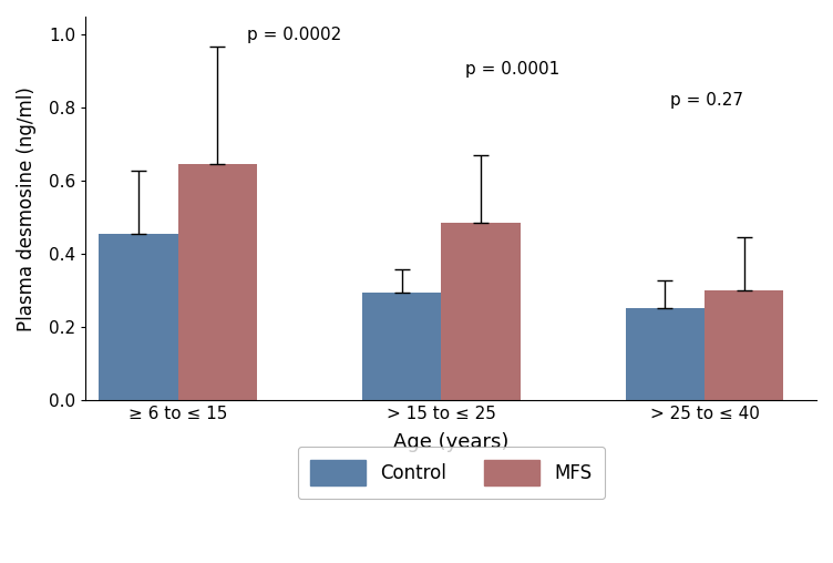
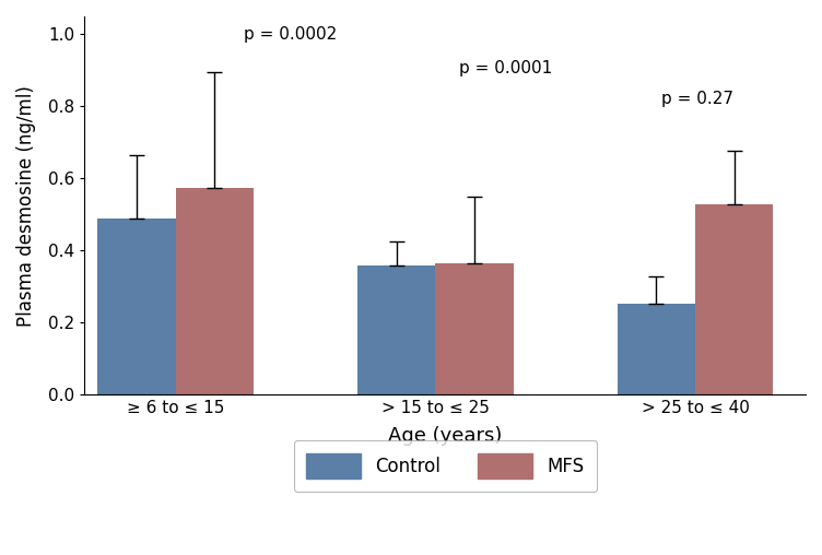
Control/≥ 6 to ≤ 15: 0.455 -> 0.490
MFS/≥ 6 to ≤ 15: 0.648 -> 0.575
Control/> 15 to ≤ 25: 0.295 -> 0.360
MFS/> 15 to ≤ 25: 0.487 -> 0.365
MFS/> 25 to ≤ 40: 0.300 -> 0.530
